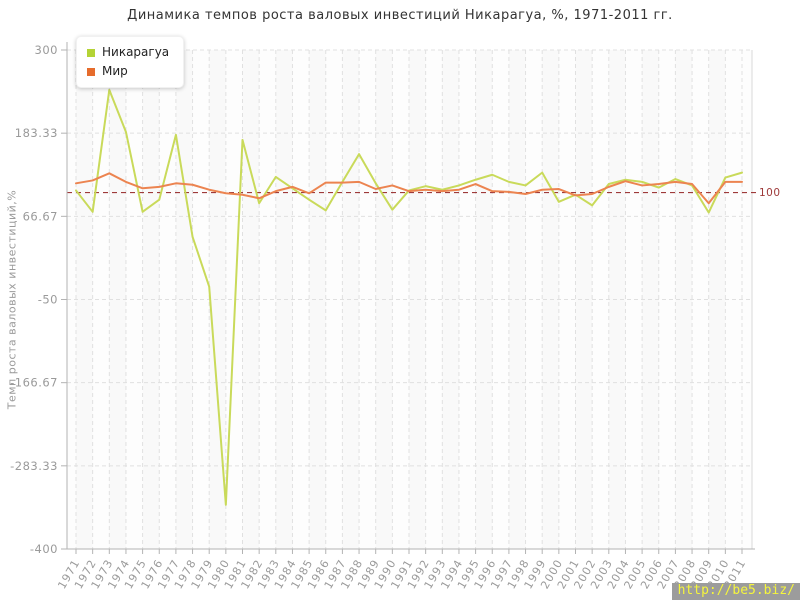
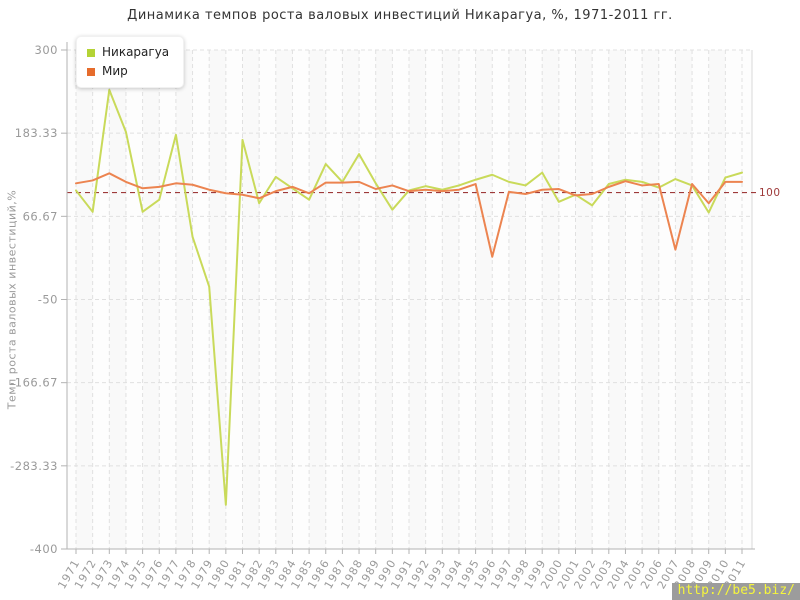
Никарагуа/1986: 80 -> 140
Мир/1996: 100 -> 10
Мир/2007: 120 -> 20
